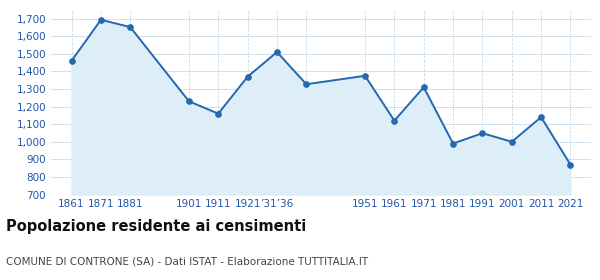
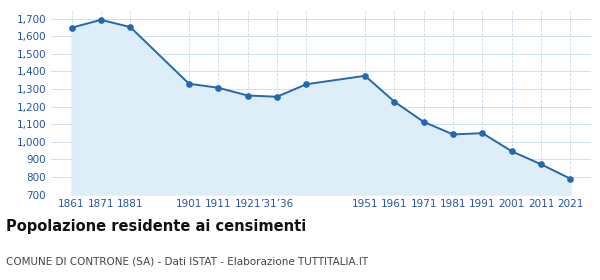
1861: 1,460 -> 1,650
1901: 1,230 -> 1,330
1911: 1,160 -> 1,310
1921: 1,370 -> 1,260
’31’36: 1,510 -> 1,260
1961: 1,120 -> 1,230
1971: 1,310 -> 1,110
1981: 990 -> 1,040
2001: 1,000 -> 950
2011: 1,140 -> 870
2021: 870 -> 790
